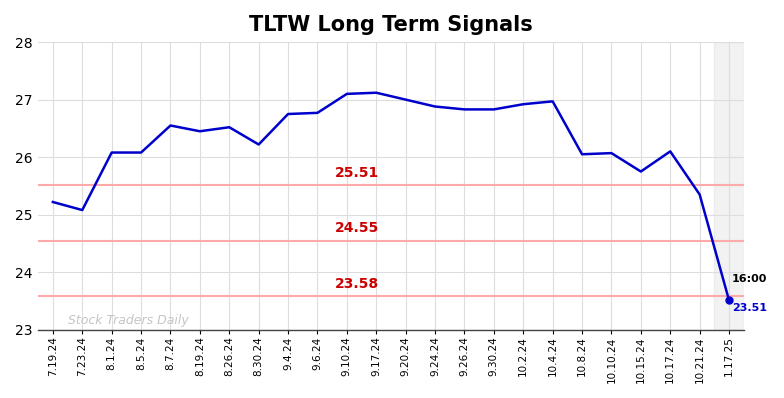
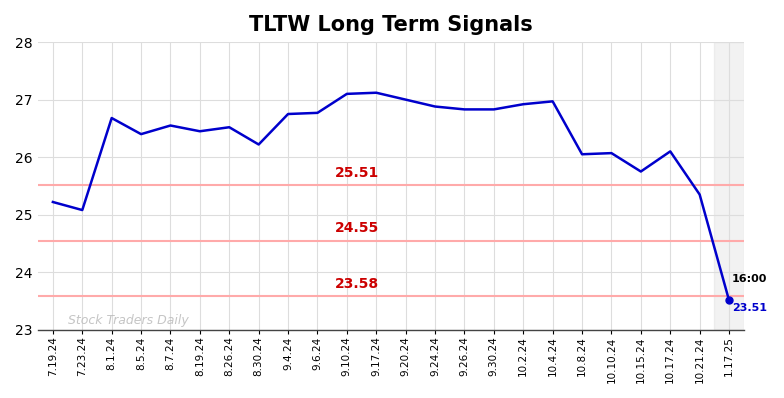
8.1.24: 26.08 -> 26.68
8.5.24: 26.08 -> 26.40
